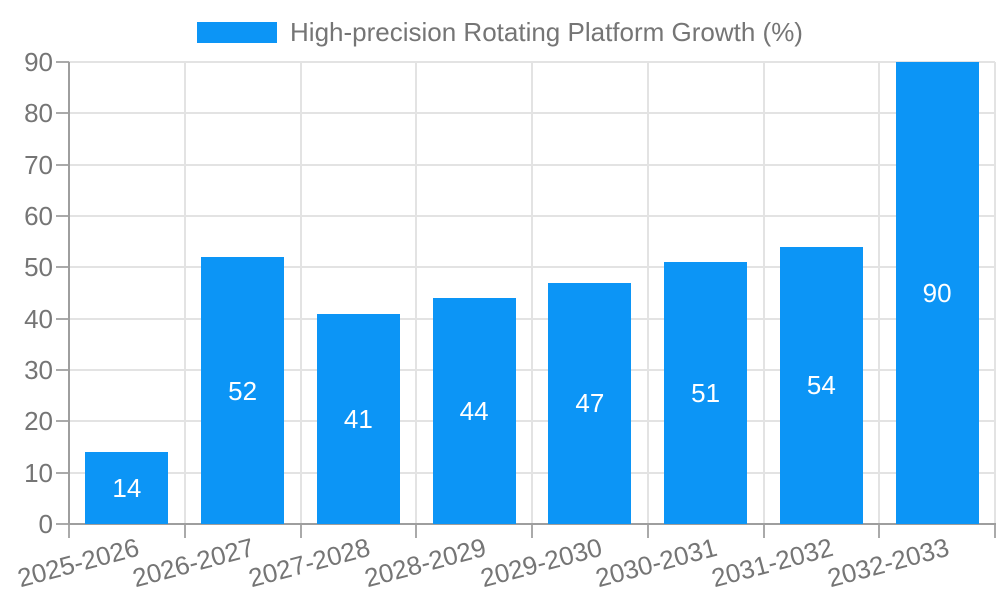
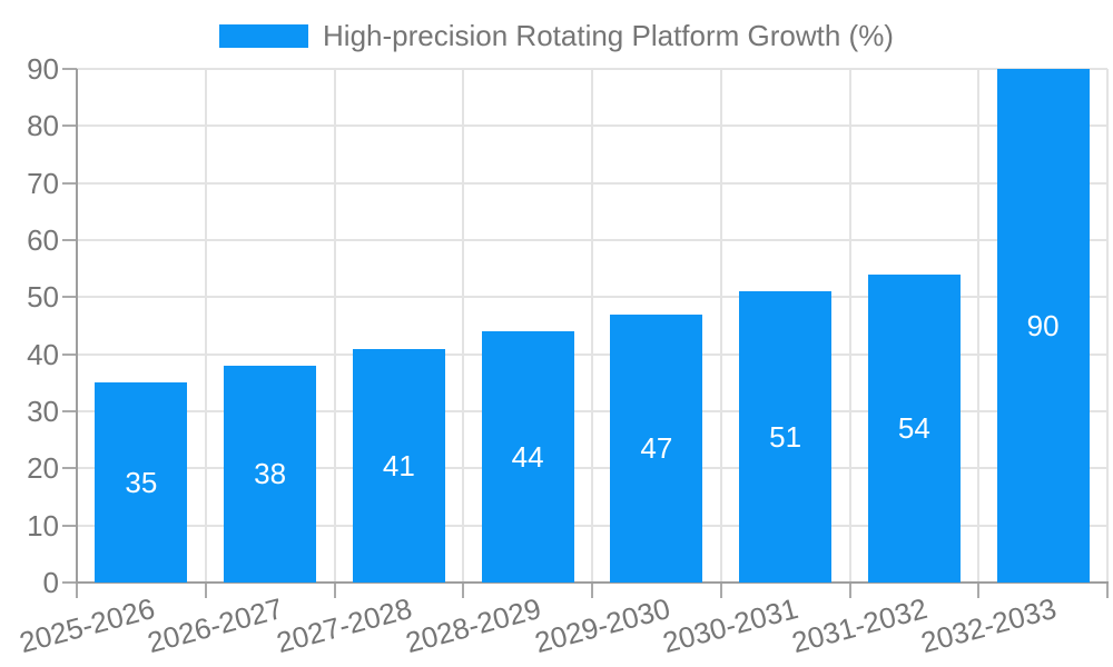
2025-2026: 14 -> 35
2026-2027: 52 -> 38
